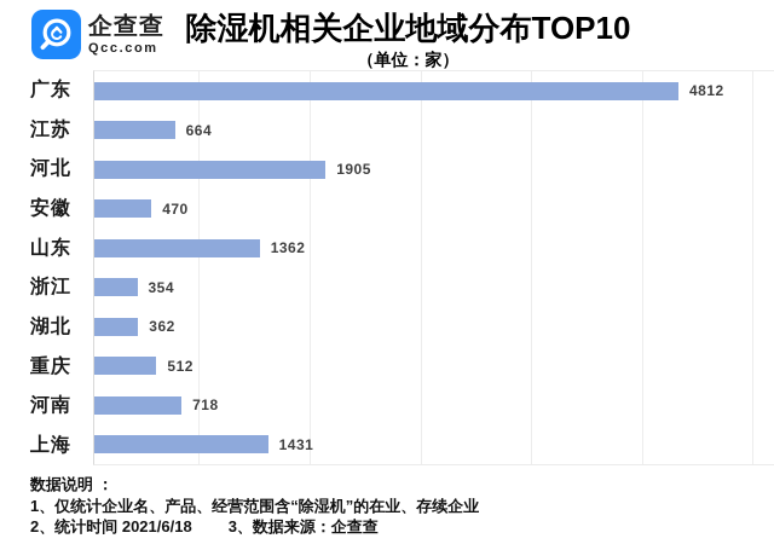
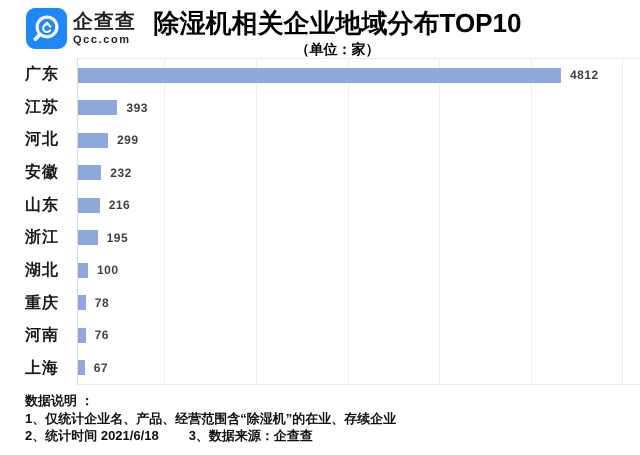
江苏: 664 -> 393
河北: 1905 -> 299
安徽: 470 -> 232
山东: 1362 -> 216
浙江: 354 -> 195
湖北: 362 -> 100
重庆: 512 -> 78
河南: 718 -> 76
上海: 1431 -> 67
